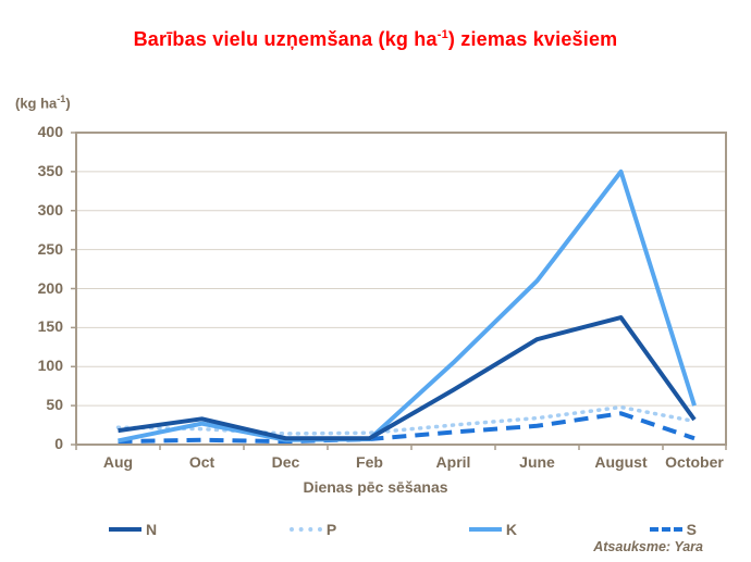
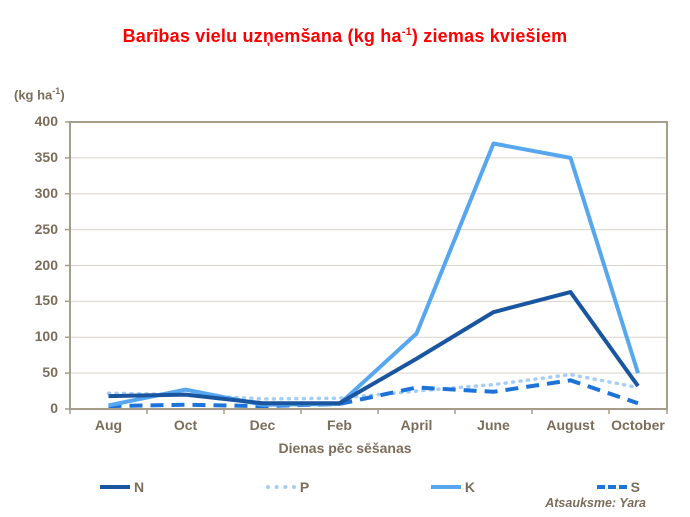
N/Oct: 30 -> 20
S/April: 20 -> 30
K/June: 210 -> 370
